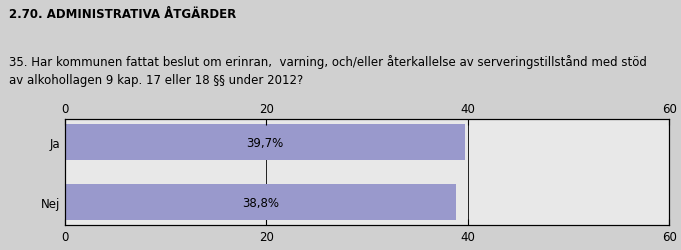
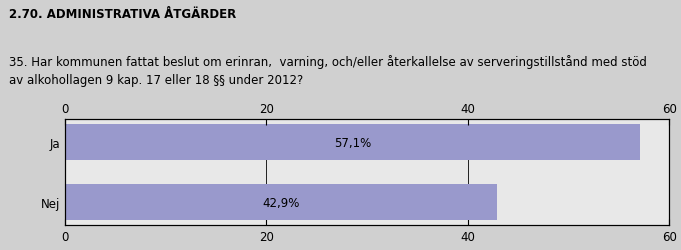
Ja: 39,7% -> 57,1%
Nej: 38,8% -> 42,9%
